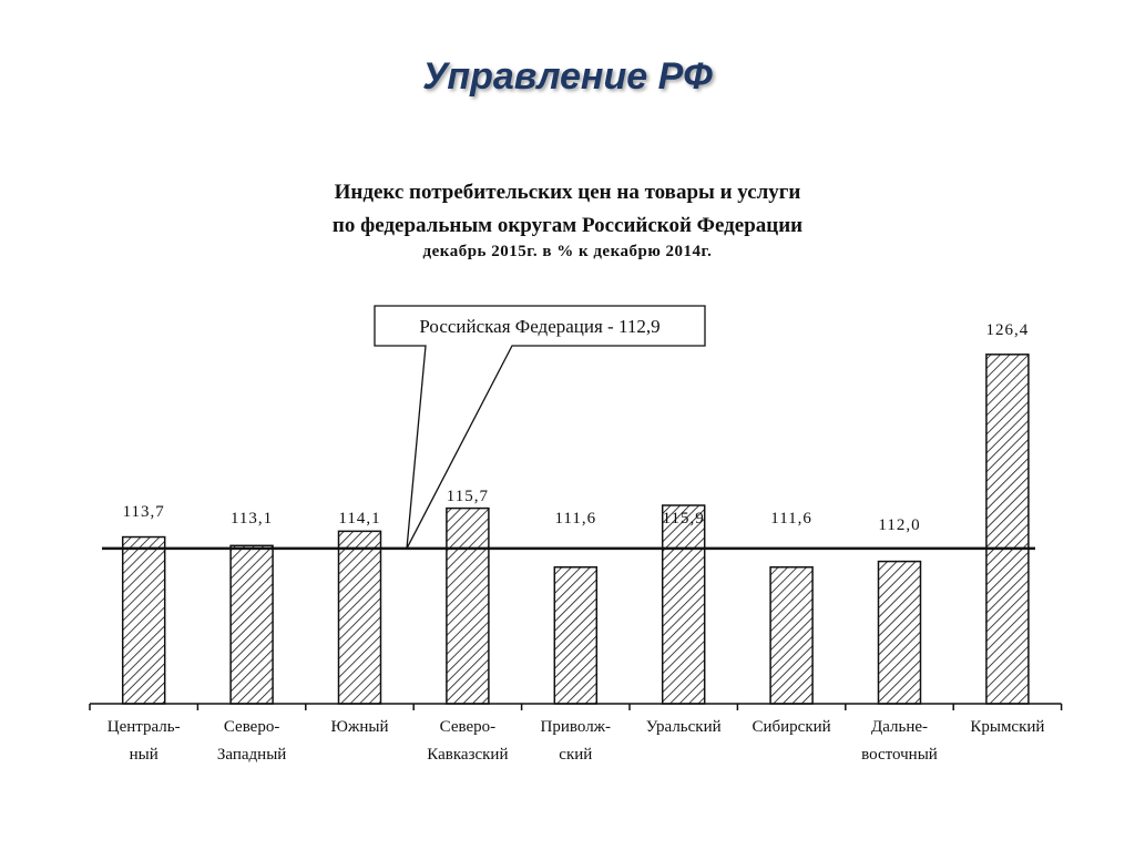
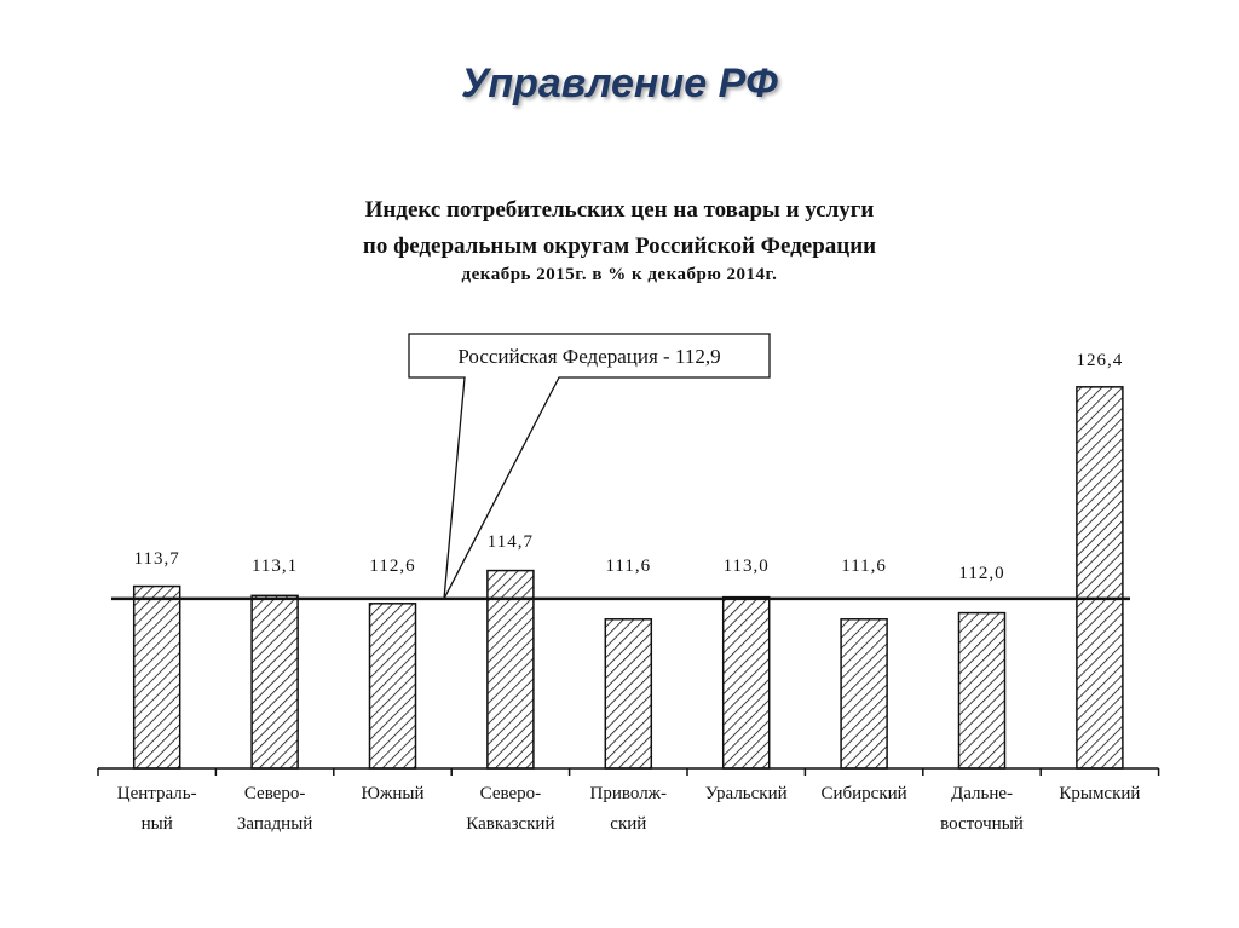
Южный: 114,1 -> 112,6
Северо-Кавказский: 115,7 -> 114,7
Уральский: 115,9 -> 113,0
